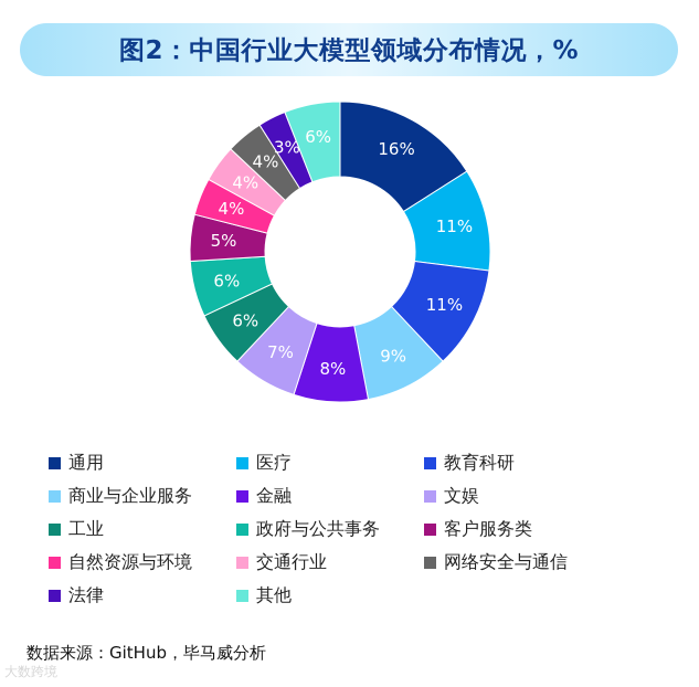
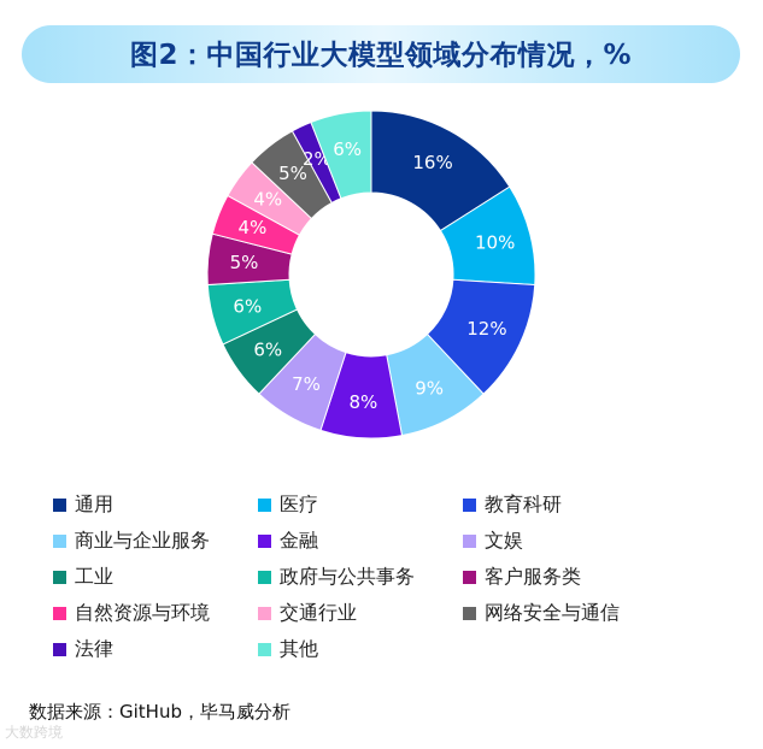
医疗: 11% -> 10%
教育科研: 11% -> 12%
网络安全与通信: 4% -> 5%
法律: 3% -> 2%
